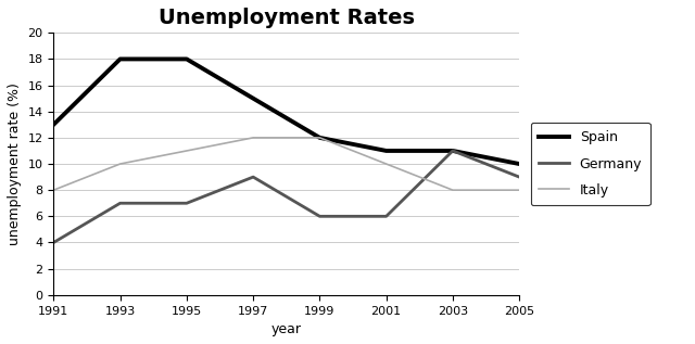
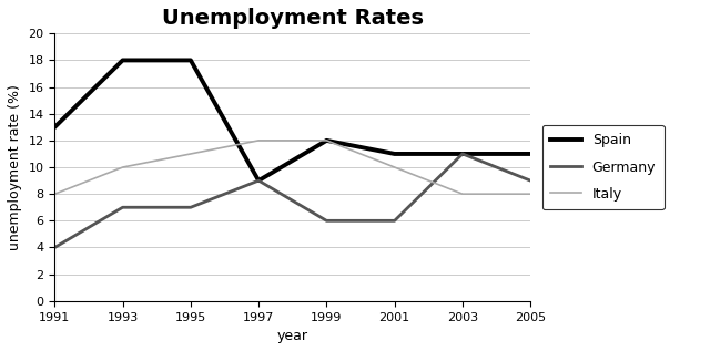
Spain/1997: 15 -> 9
Spain/2005: 10 -> 11
